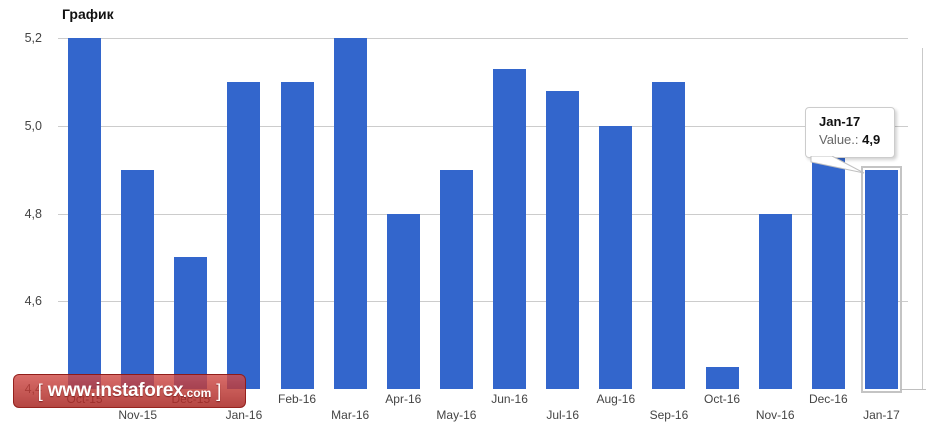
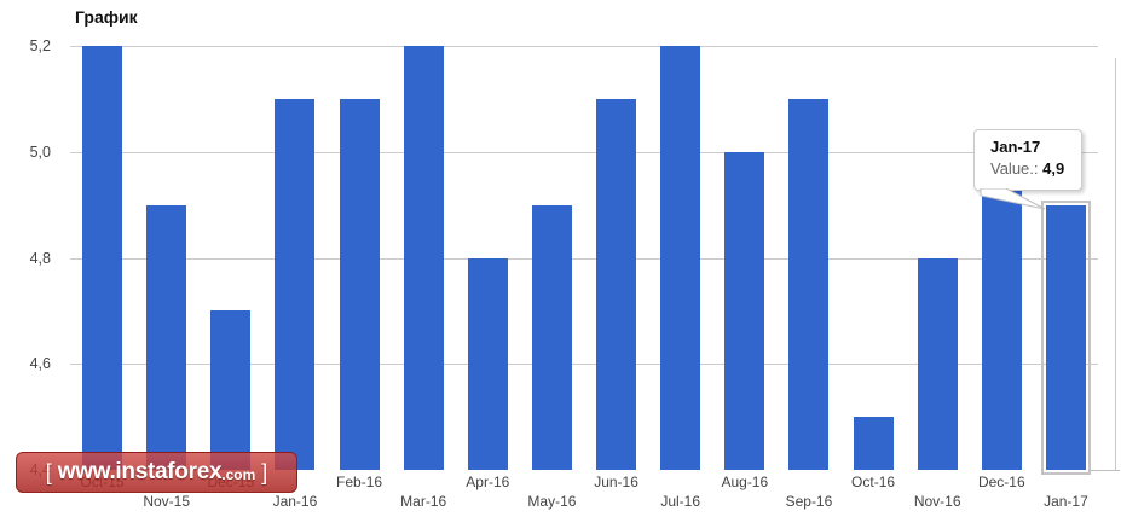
Jun-16: 5,13 -> 5,10
Jul-16: 5,08 -> 5,20
Oct-16: 4,45 -> 4,50
